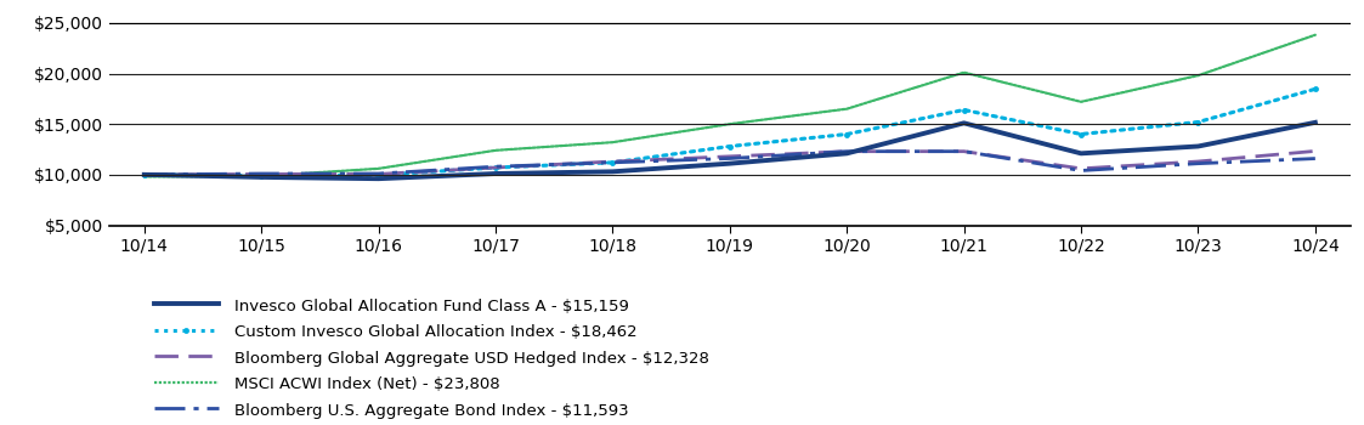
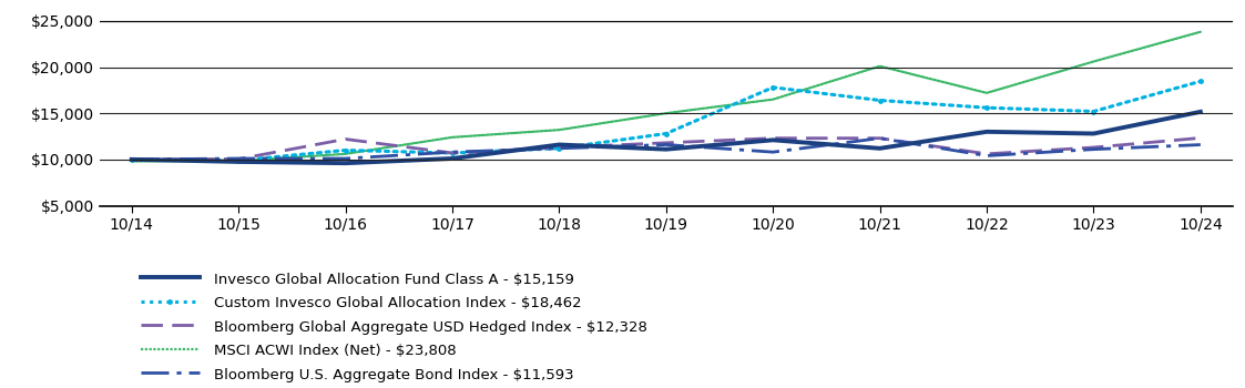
Custom Invesco Global Allocation Index - $18,462/10/16: $10,000 -> $11,000
Bloomberg Global Aggregate USD Hedged Index - $12,328/10/16: $10,000 -> $12,200
Invesco Global Allocation Fund Class A - $15,159/10/18: $10,300 -> $11,600
Custom Invesco Global Allocation Index - $18,462/10/20: $14,000 -> $17,800
Bloomberg U.S. Aggregate Bond Index - $11,593/10/20: $12,300 -> $10,800
Invesco Global Allocation Fund Class A - $15,159/10/21: $15,100 -> $11,200
Invesco Global Allocation Fund Class A - $15,159/10/22: $12,100 -> $13,000
Custom Invesco Global Allocation Index - $18,462/10/22: $14,000 -> $15,600
MSCI ACWI Index (Net) - $23,808/10/23: $19,800 -> $20,600
